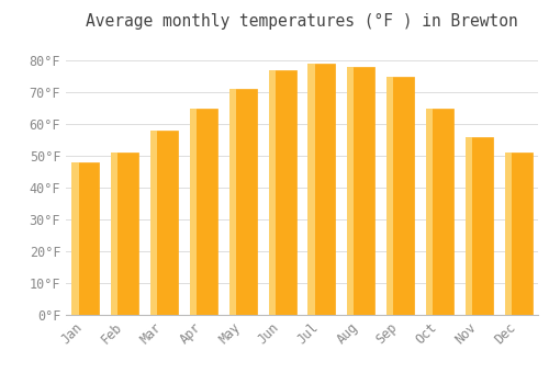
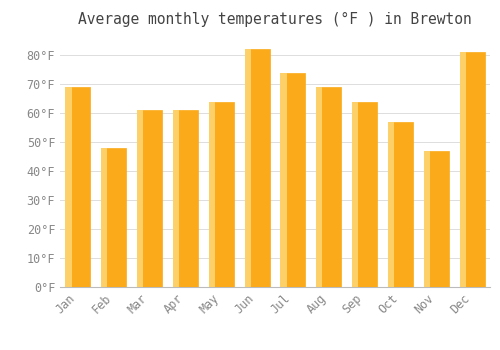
Jan: 48°F -> 69°F
Feb: 51°F -> 48°F
Mar: 58°F -> 61°F
Apr: 65°F -> 61°F
May: 71°F -> 64°F
Jun: 77°F -> 82°F
Jul: 79°F -> 74°F
Aug: 78°F -> 69°F
Sep: 75°F -> 64°F
Oct: 65°F -> 57°F
Nov: 56°F -> 47°F
Dec: 51°F -> 81°F
